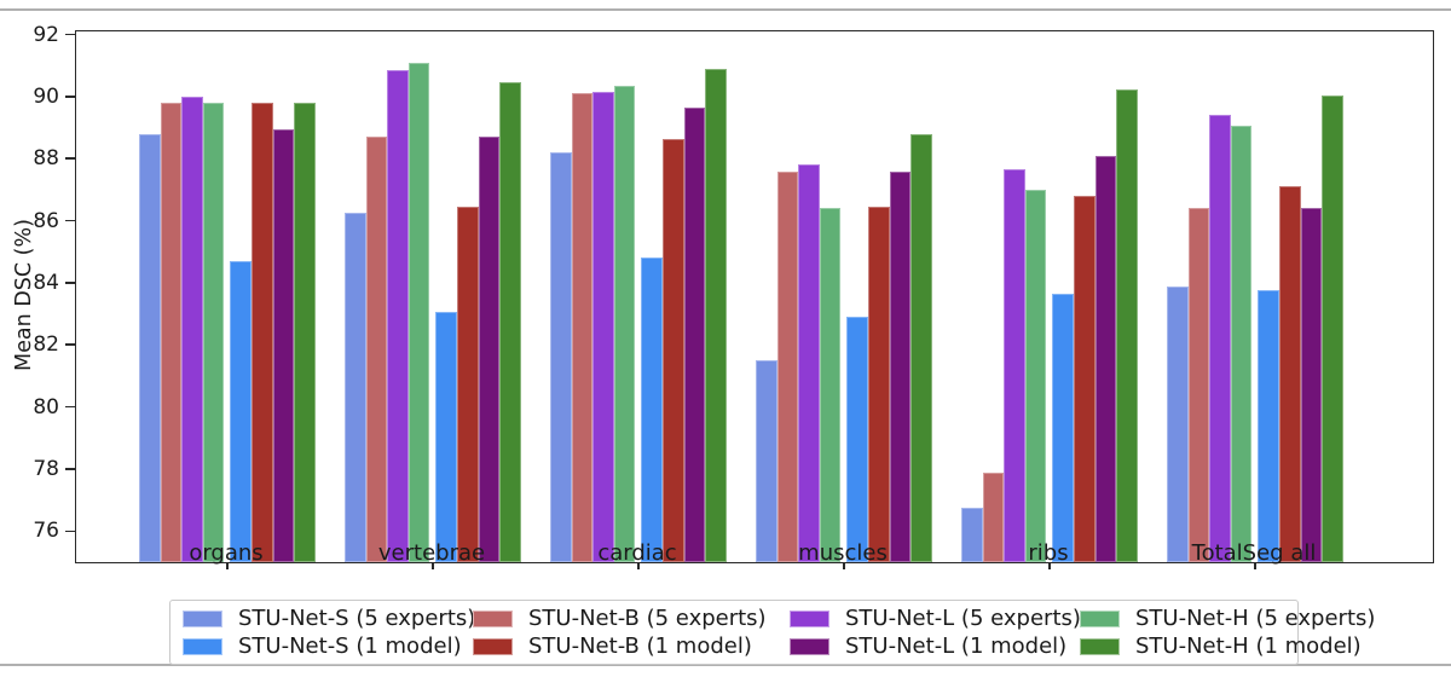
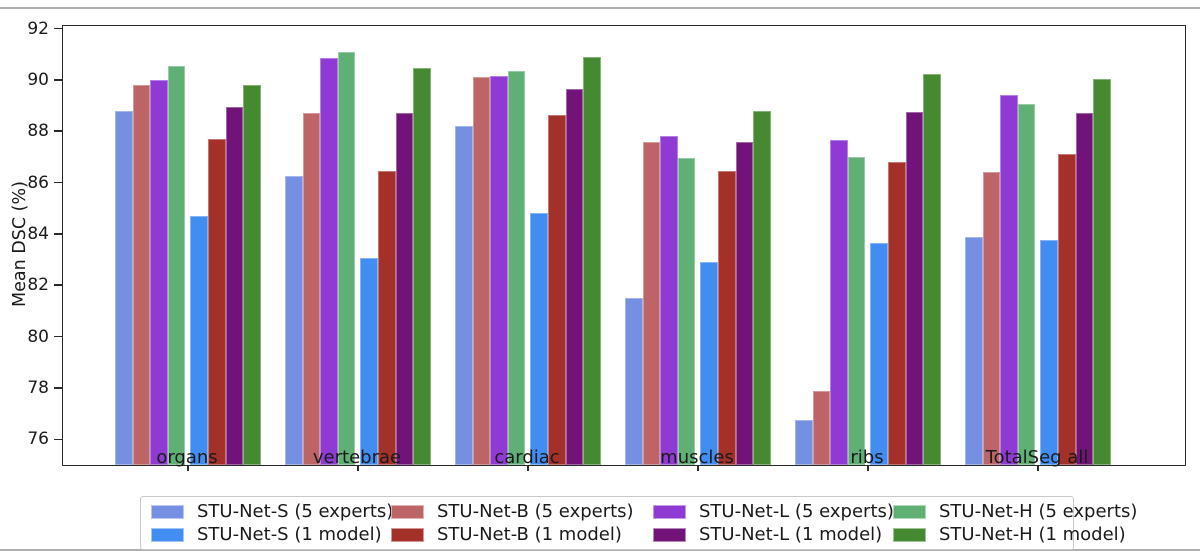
STU-Net-H (5 experts)/organs: 89.8 -> 90.5
STU-Net-B (1 model)/organs: 89.8 -> 87.7
STU-Net-H (5 experts)/muscles: 86.4 -> 87.0
STU-Net-L (1 model)/ribs: 88.1 -> 88.8
STU-Net-L (1 model)/TotalSeg all: 86.4 -> 88.7
